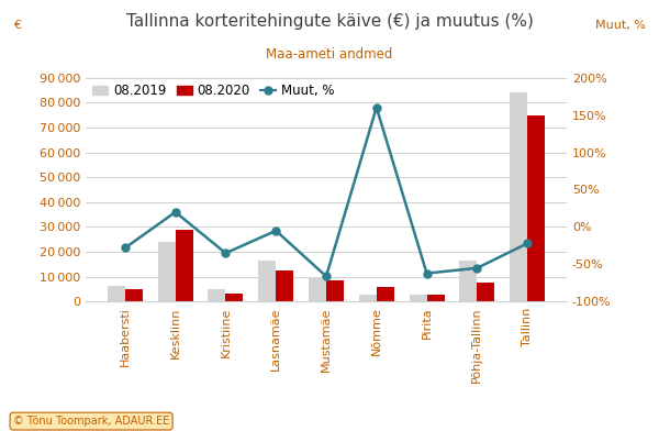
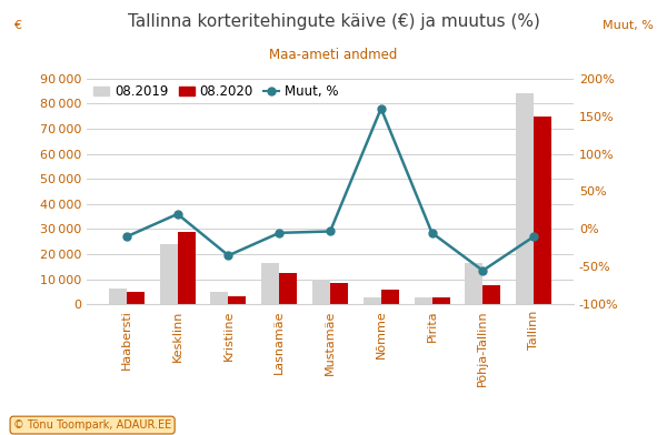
Muut, %/Haabersti: -28% -> -10%
Muut, %/Mustamäe: -66% -> -3%
Muut, %/Pirita: -62% -> -5%
Muut, %/Tallinn: -22% -> -10%
